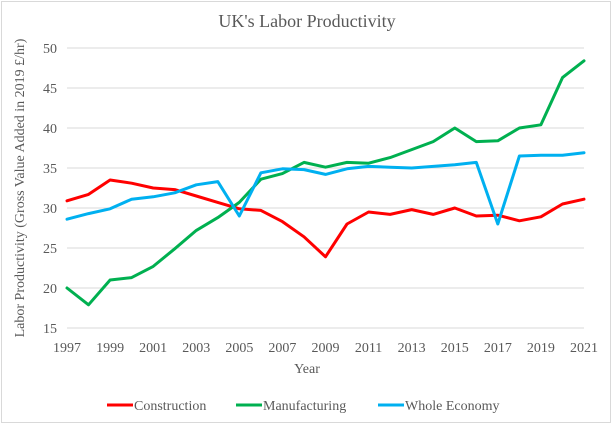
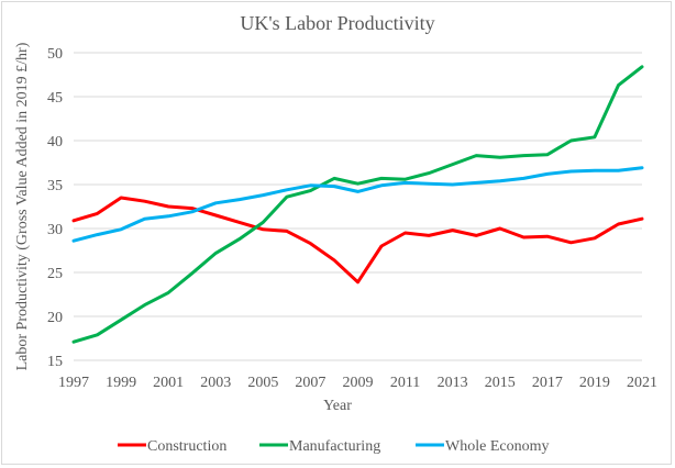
Manufacturing/1997: 20 -> 17
Manufacturing/1999: 21 -> 20
Whole Economy/2005: 29 -> 34
Manufacturing/2015: 40 -> 38
Whole Economy/2017: 28 -> 36
